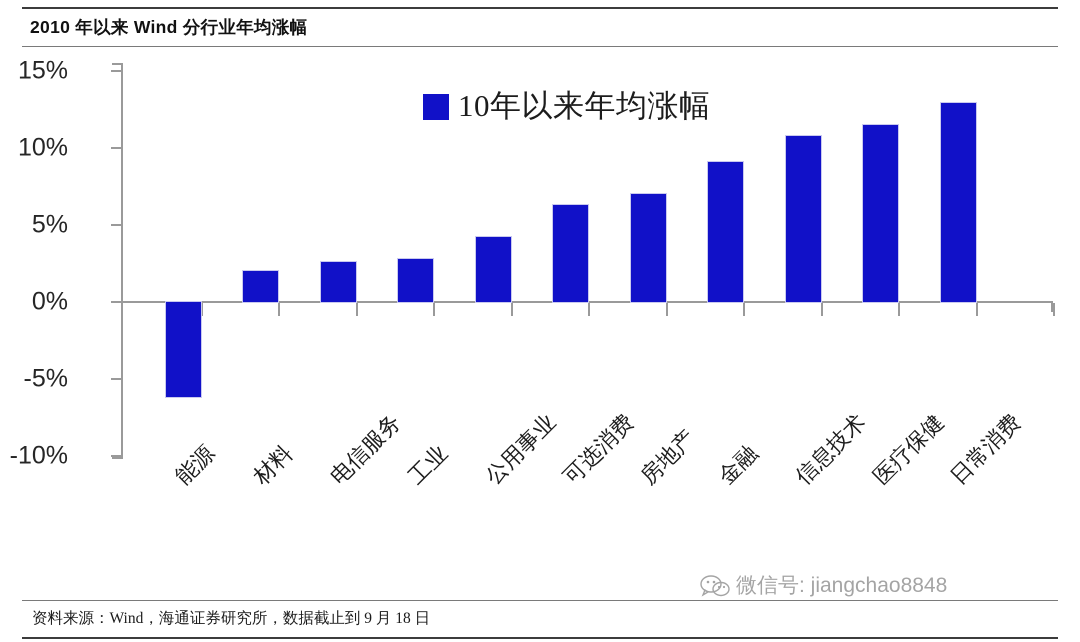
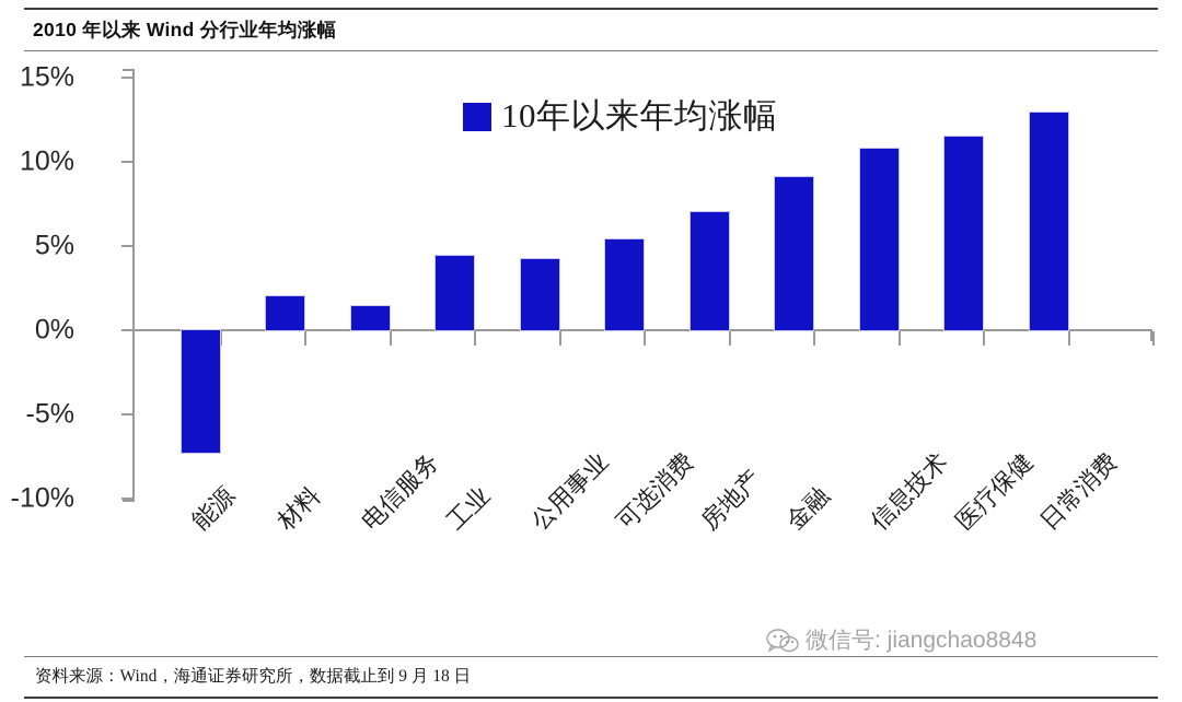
能源: -6.2% -> -7.3%
电信服务: 2.6% -> 1.4%
工业: 2.8% -> 4.4%
可选消费: 6.3% -> 5.4%
